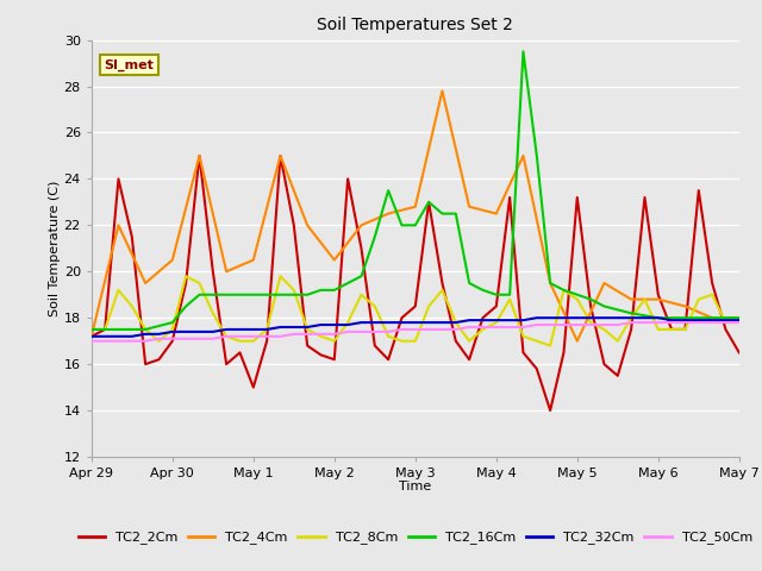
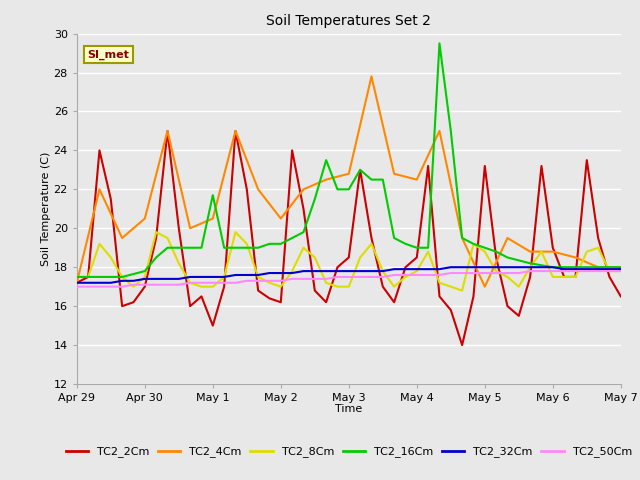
TC2_16Cm/May 1: 19.0 -> 21.7
